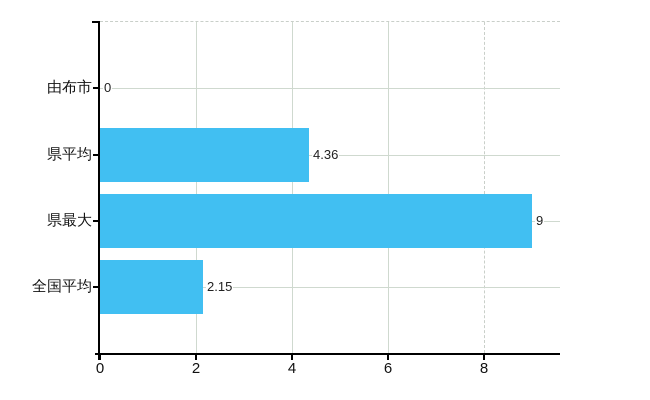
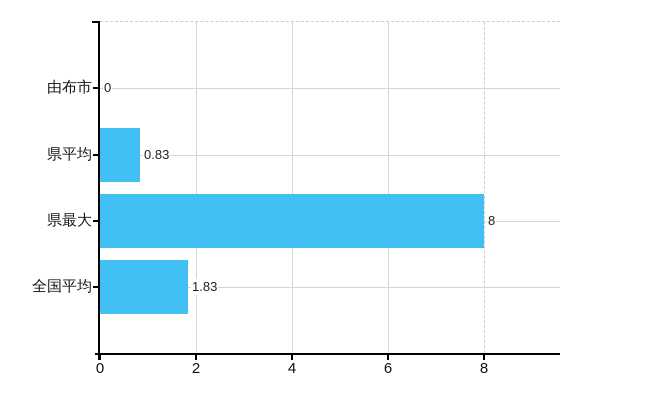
県平均: 4.36 -> 0.83
県最大: 9 -> 8
全国平均: 2.15 -> 1.83
